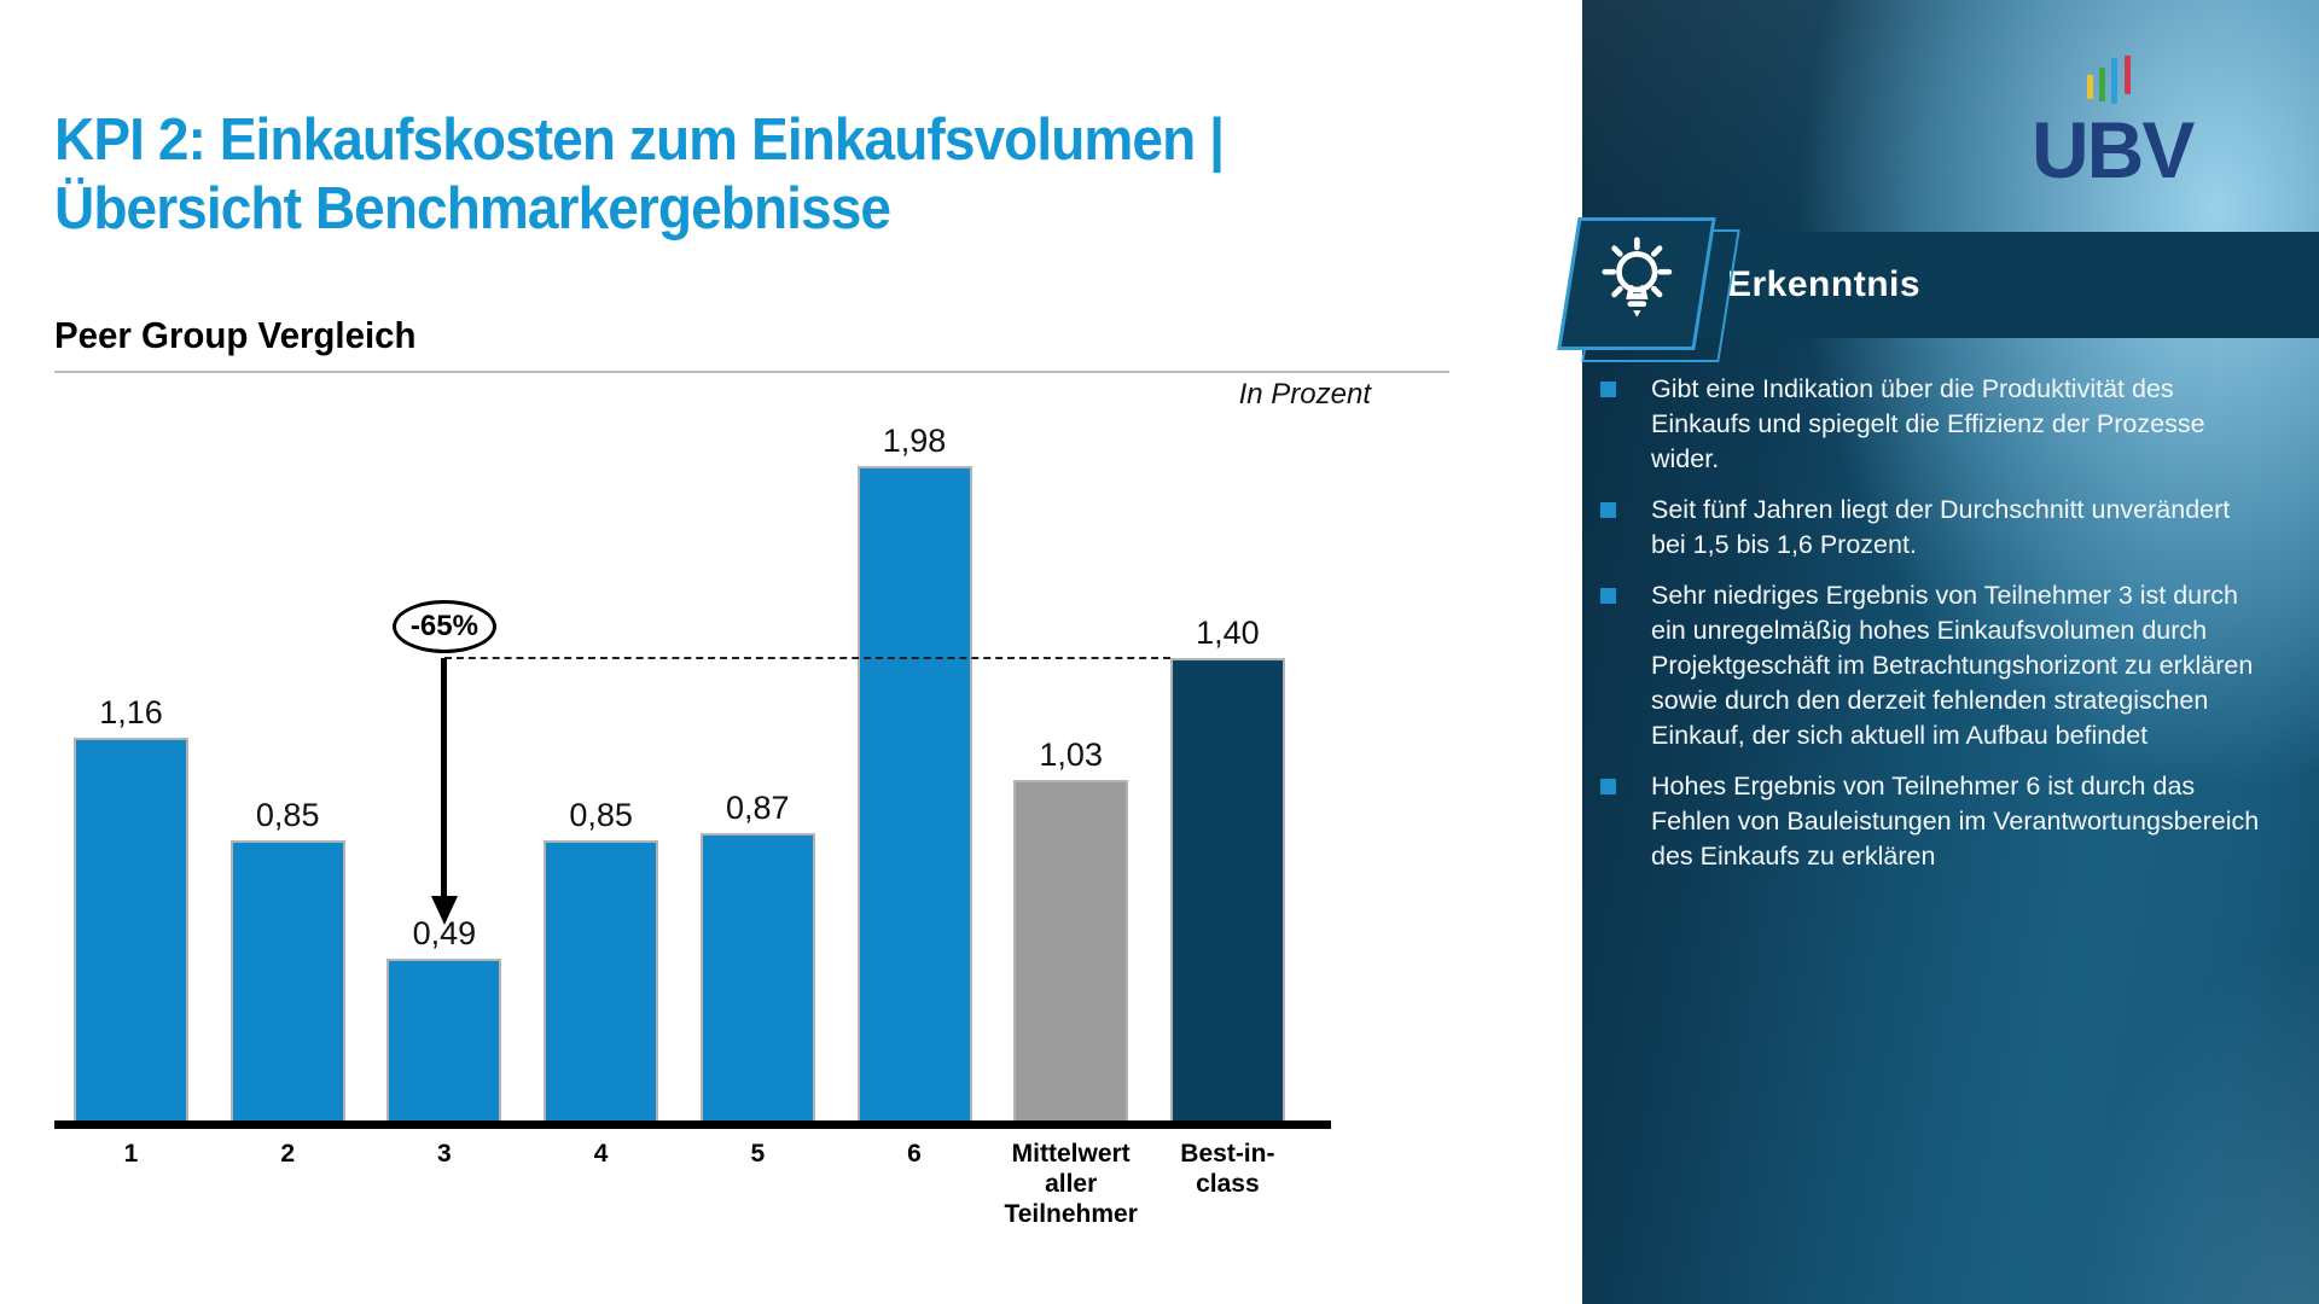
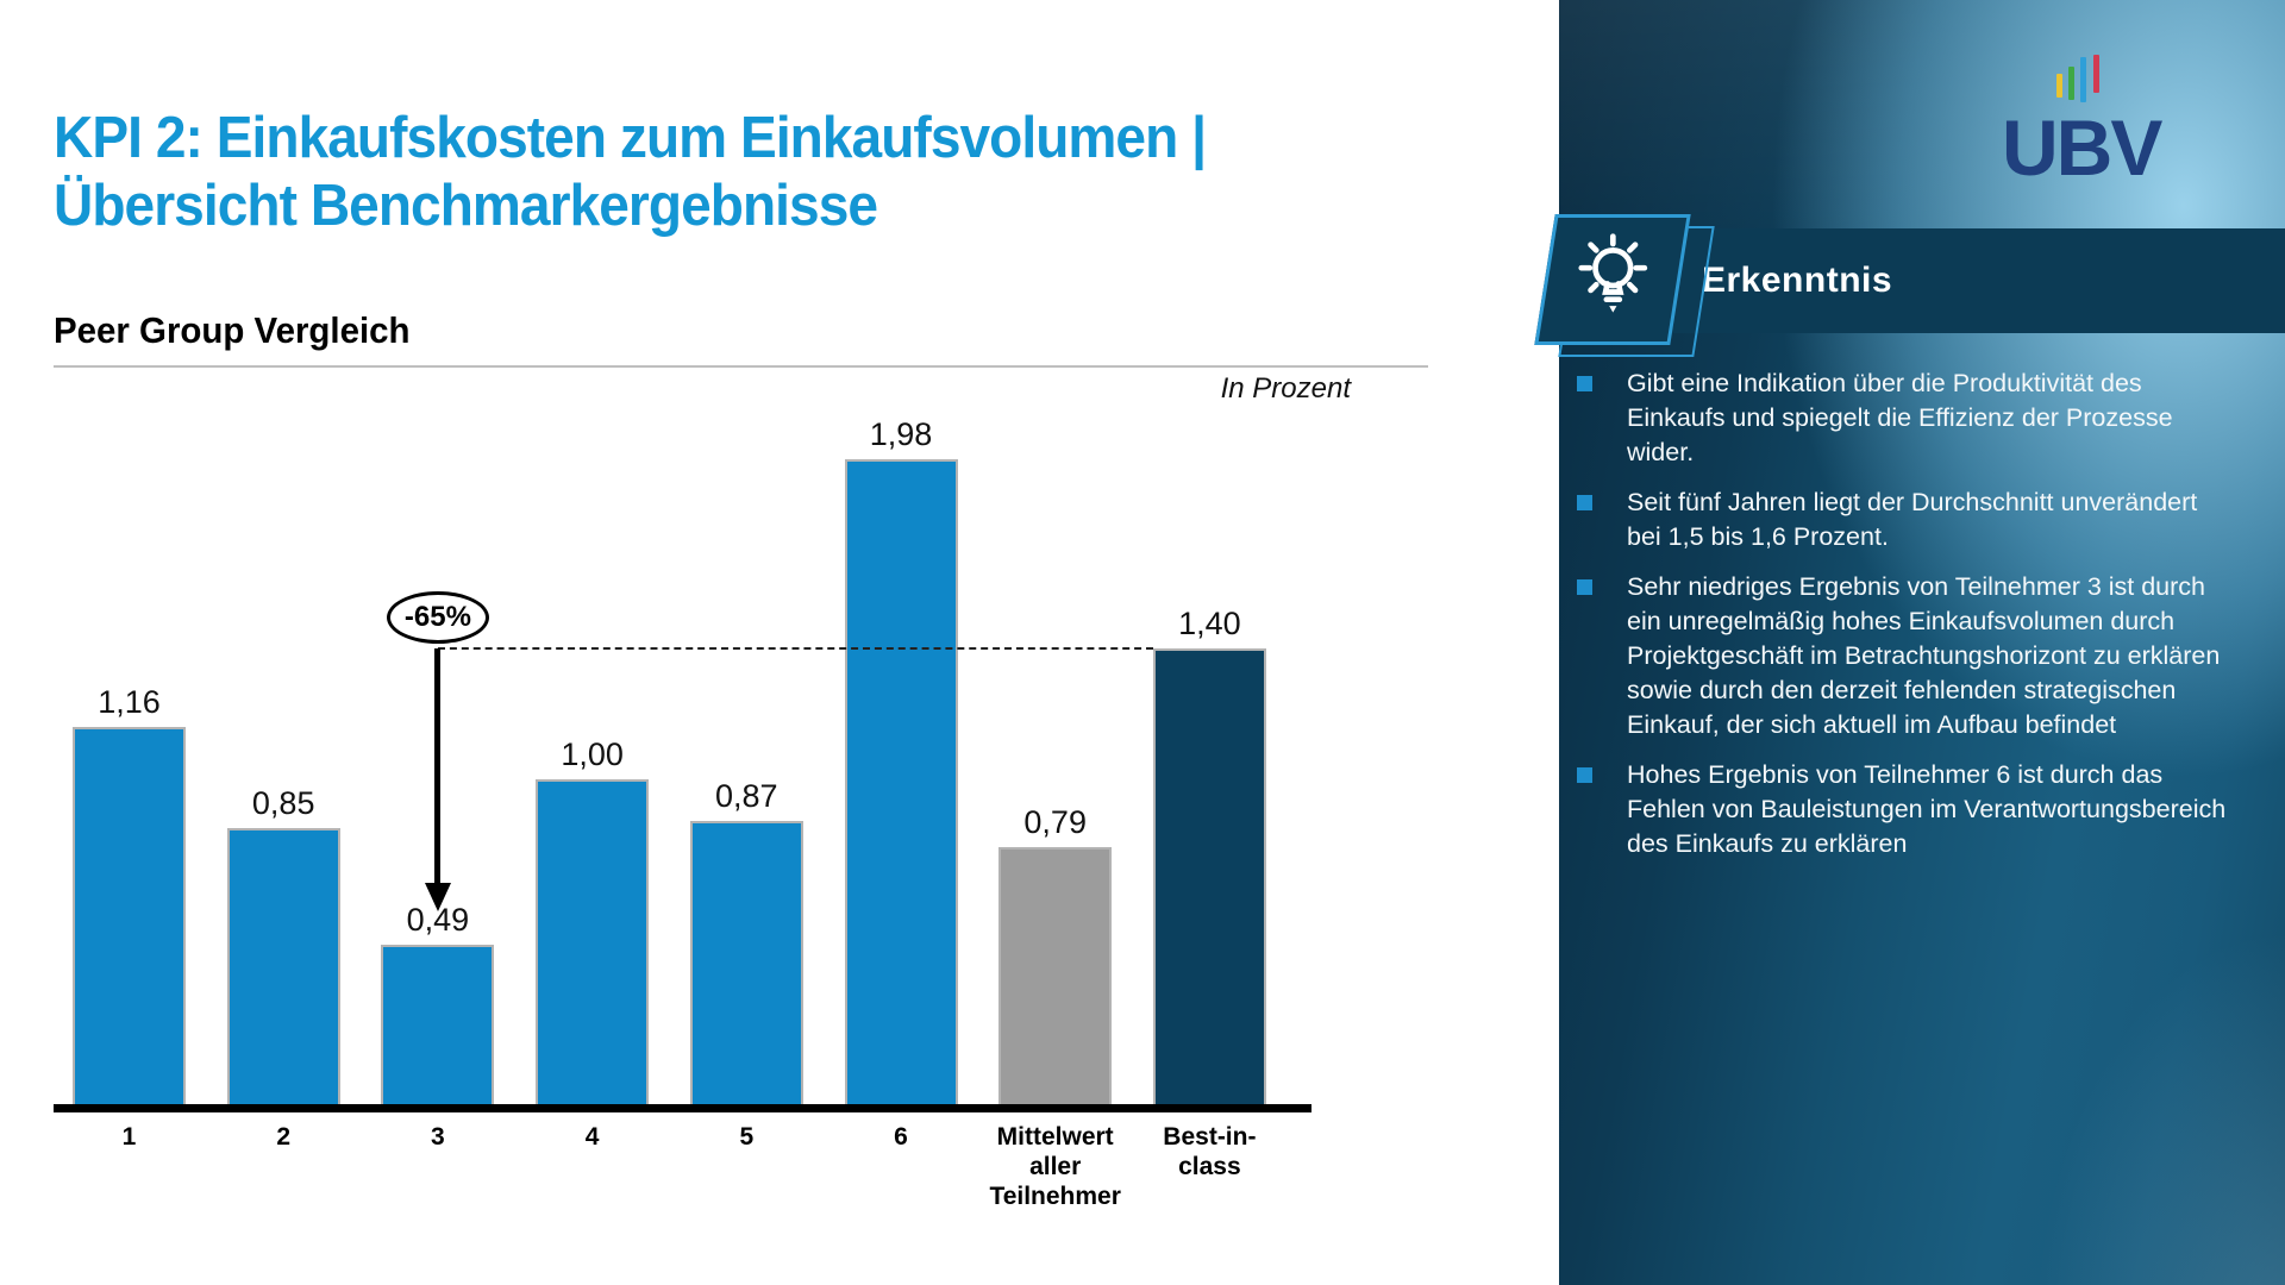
4: 0,85 -> 1,00
Mittelwert aller Teilnehmer: 1,03 -> 0,79
